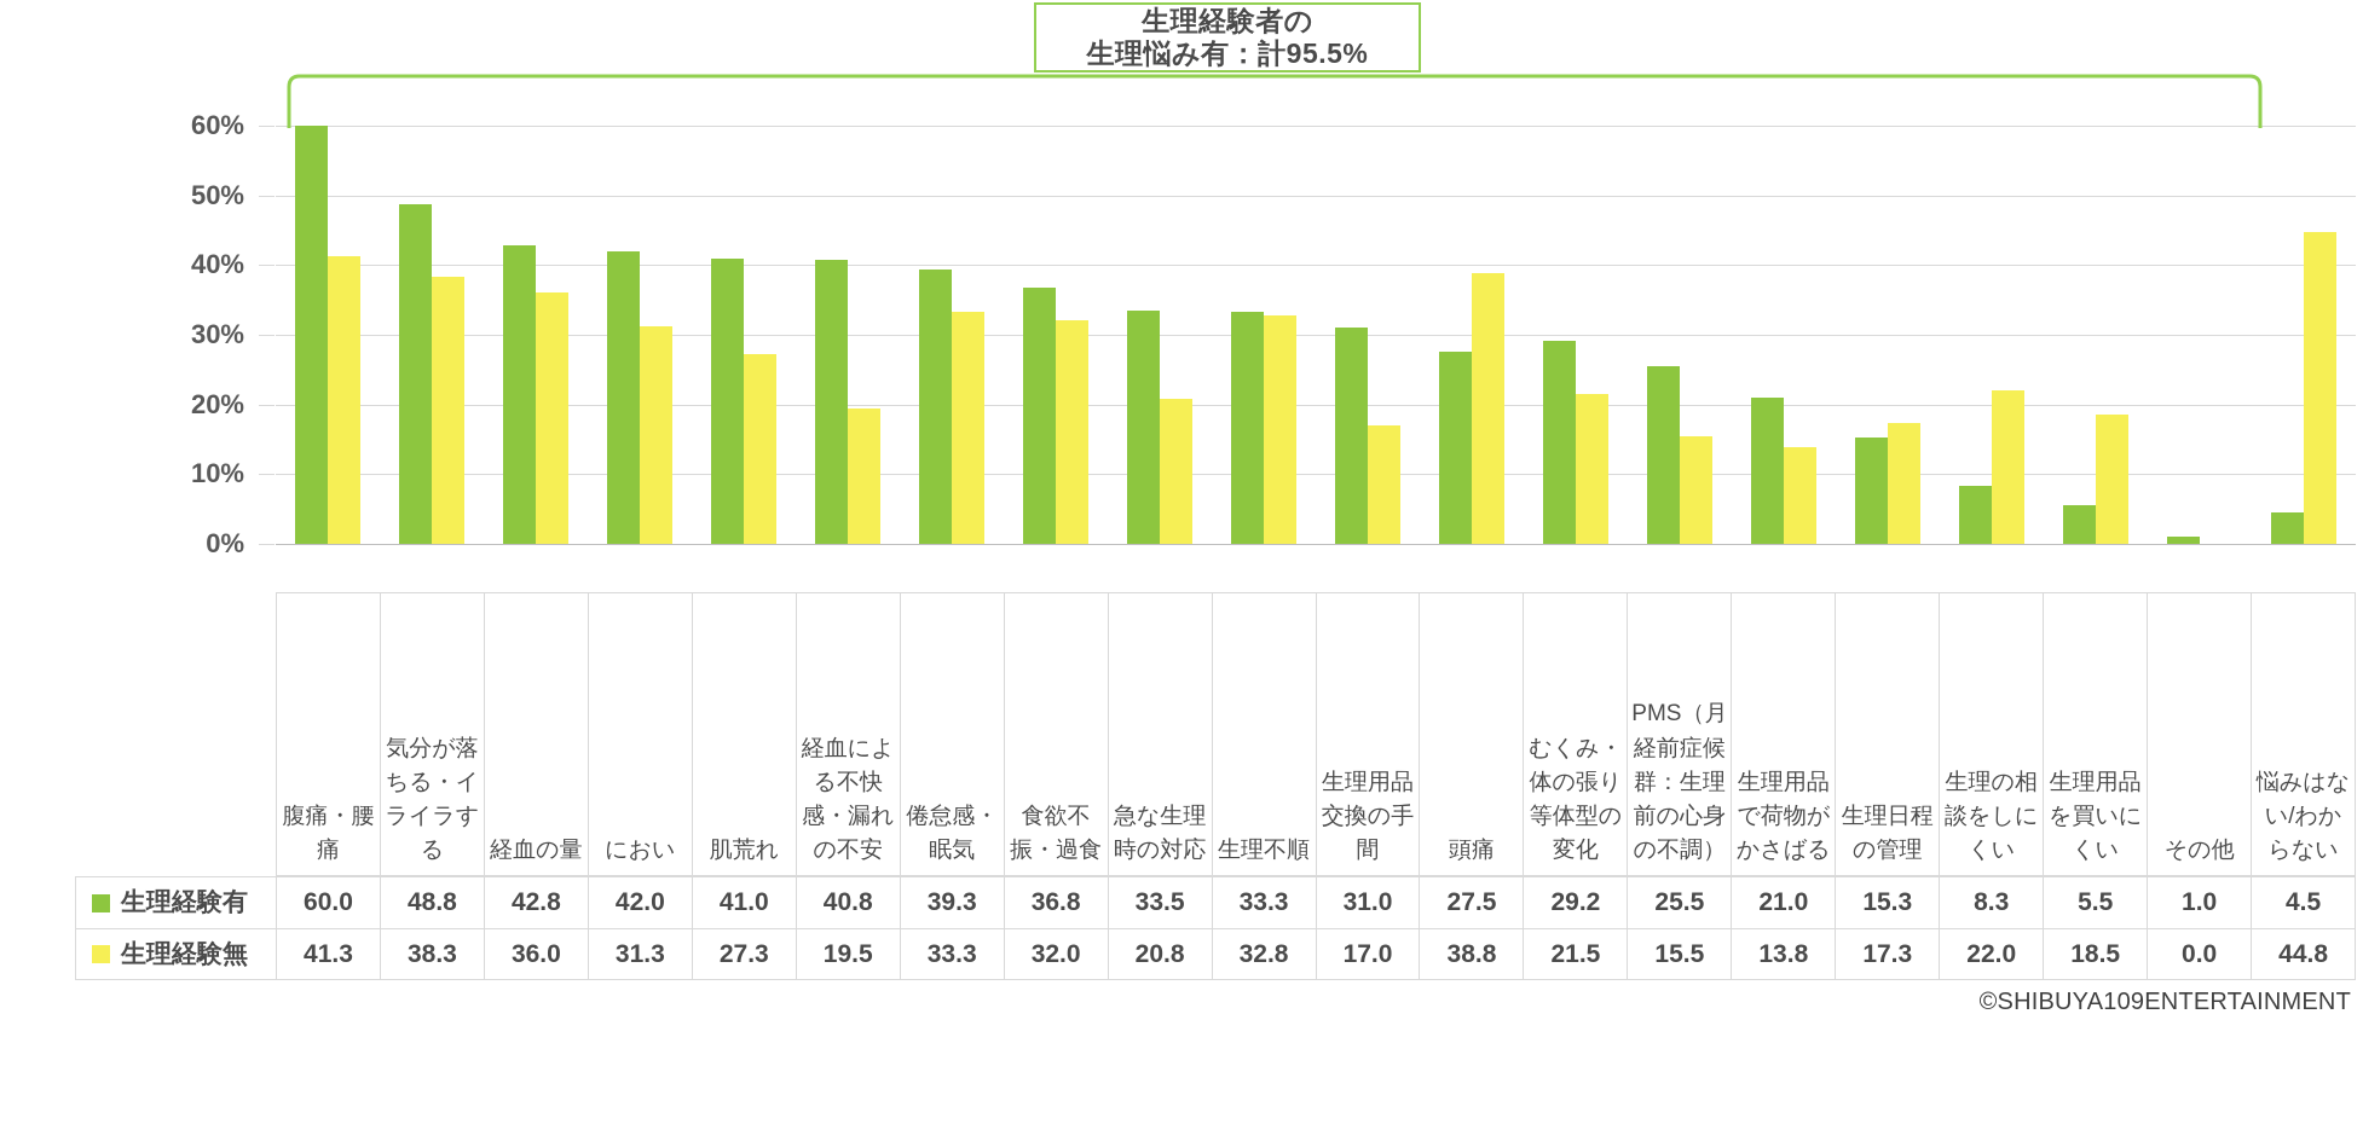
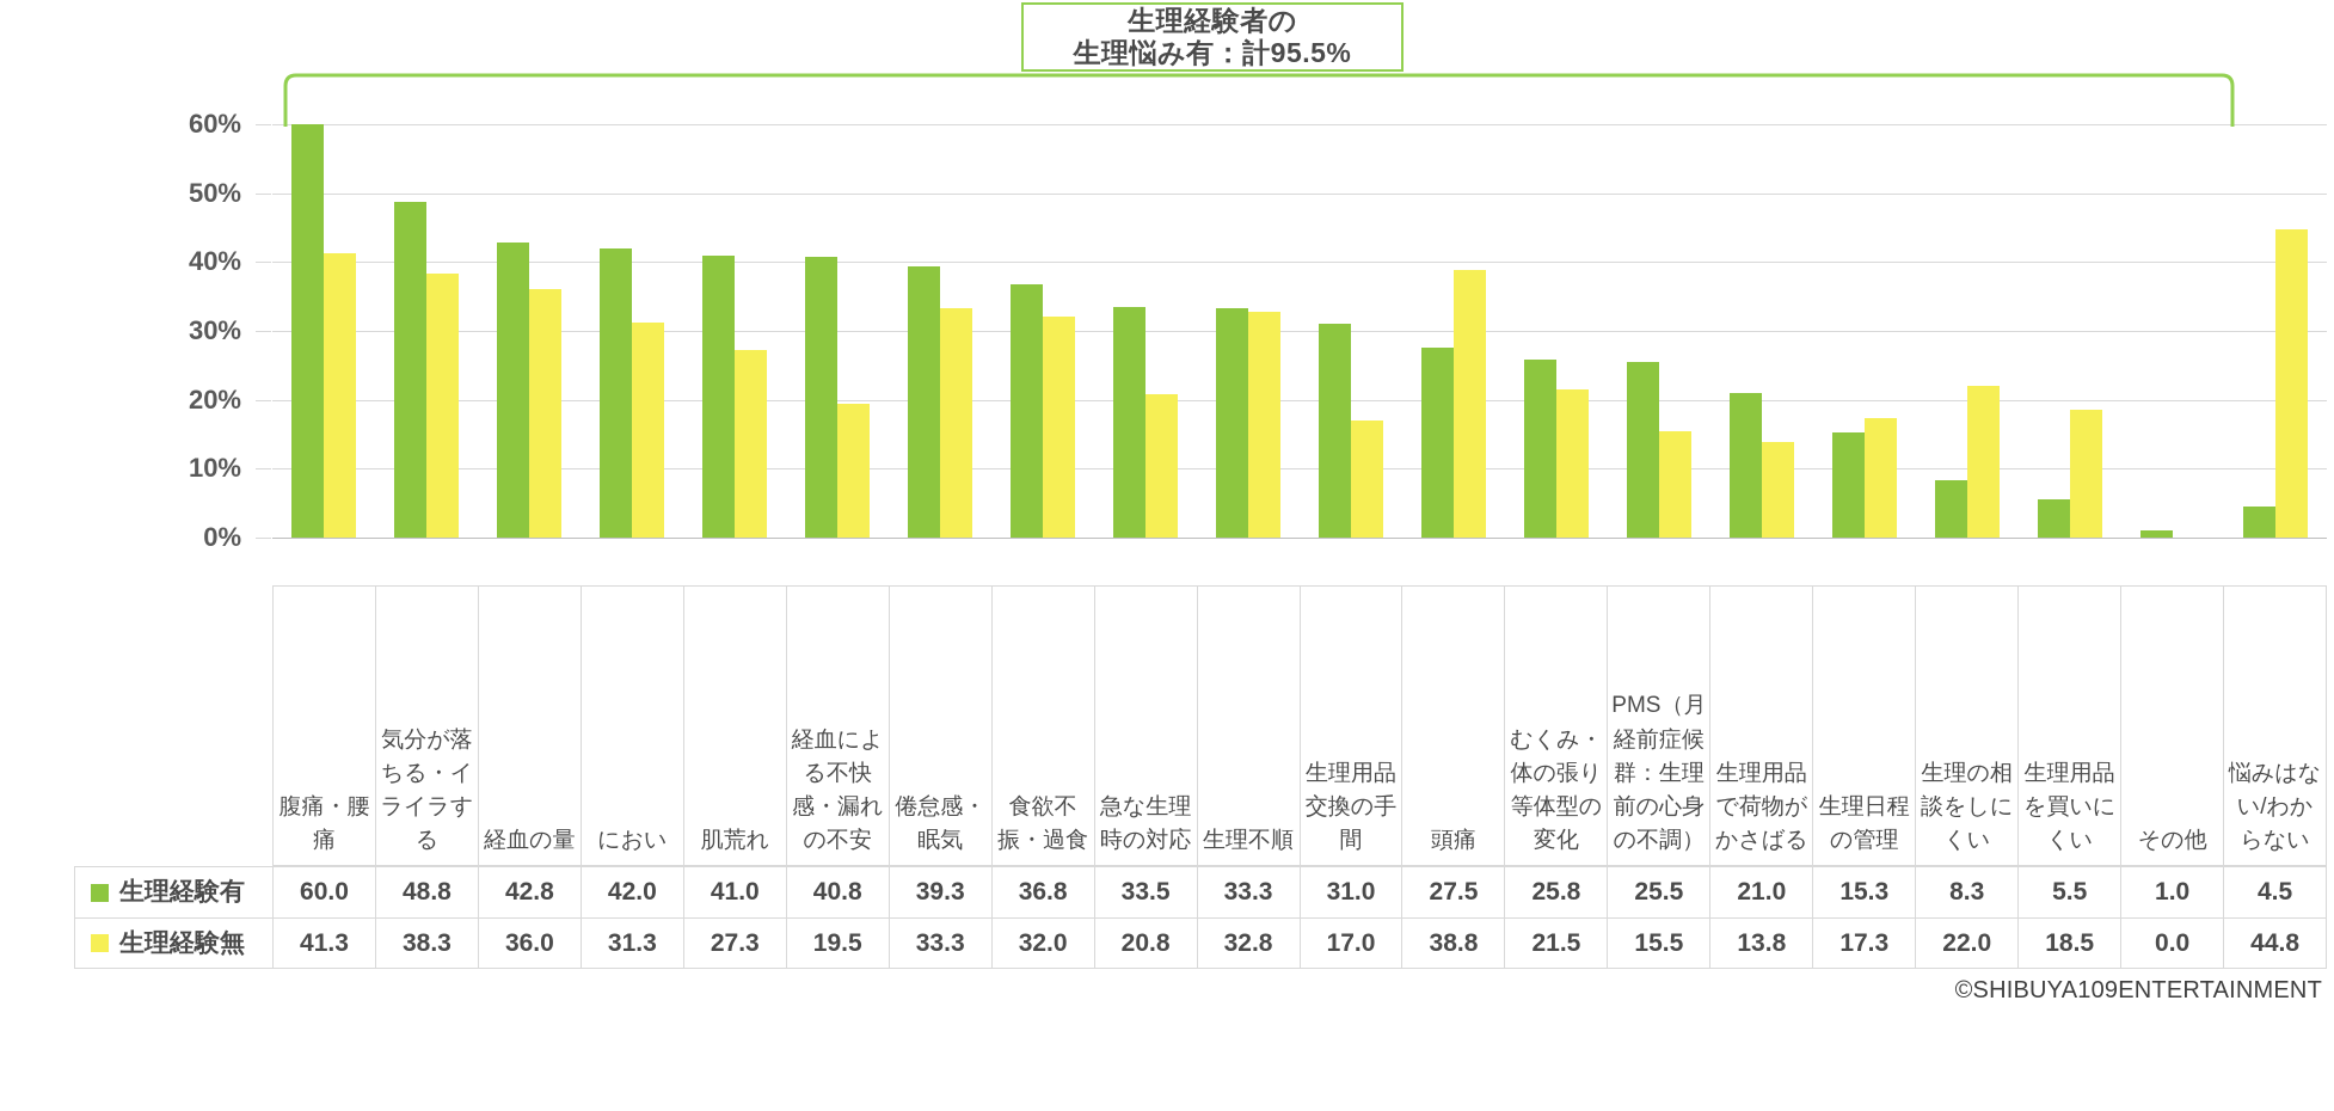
生理経験有/むくみ・体の張り等体型の変化: 29.2 -> 25.8
